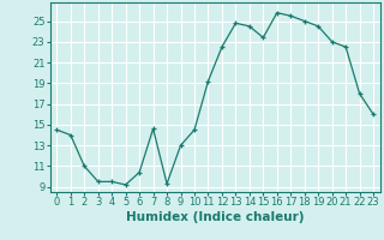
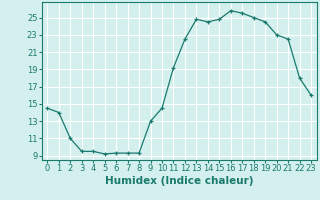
6: 10.4 -> 9.3
7: 14.6 -> 9.3
15: 23.4 -> 24.8
